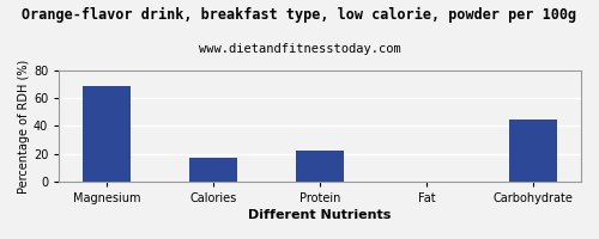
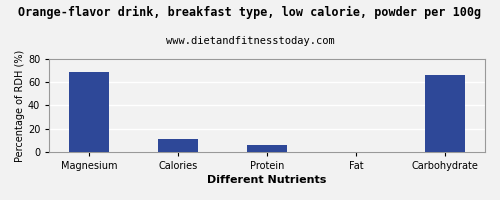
Calories: 17 -> 11
Protein: 22 -> 6
Carbohydrate: 45 -> 66
